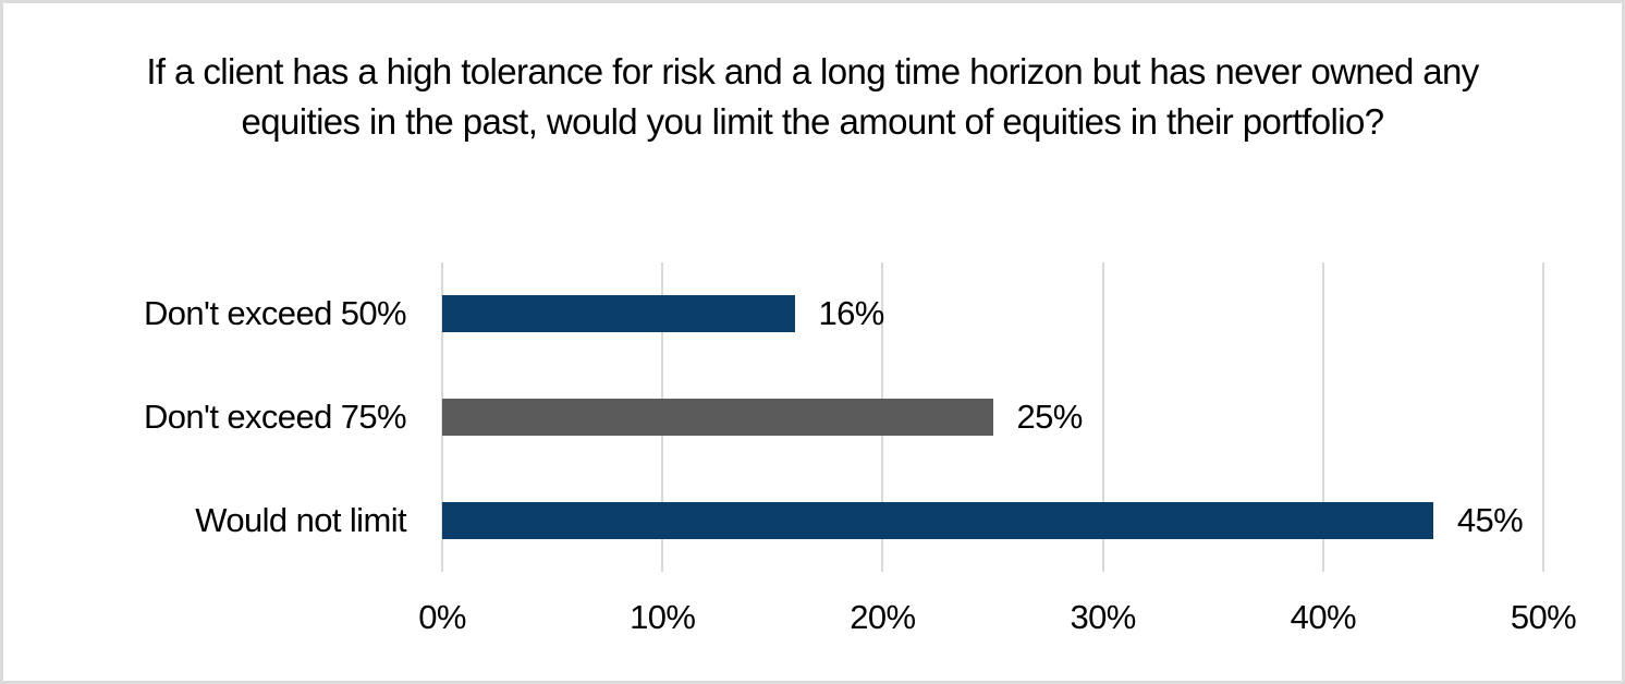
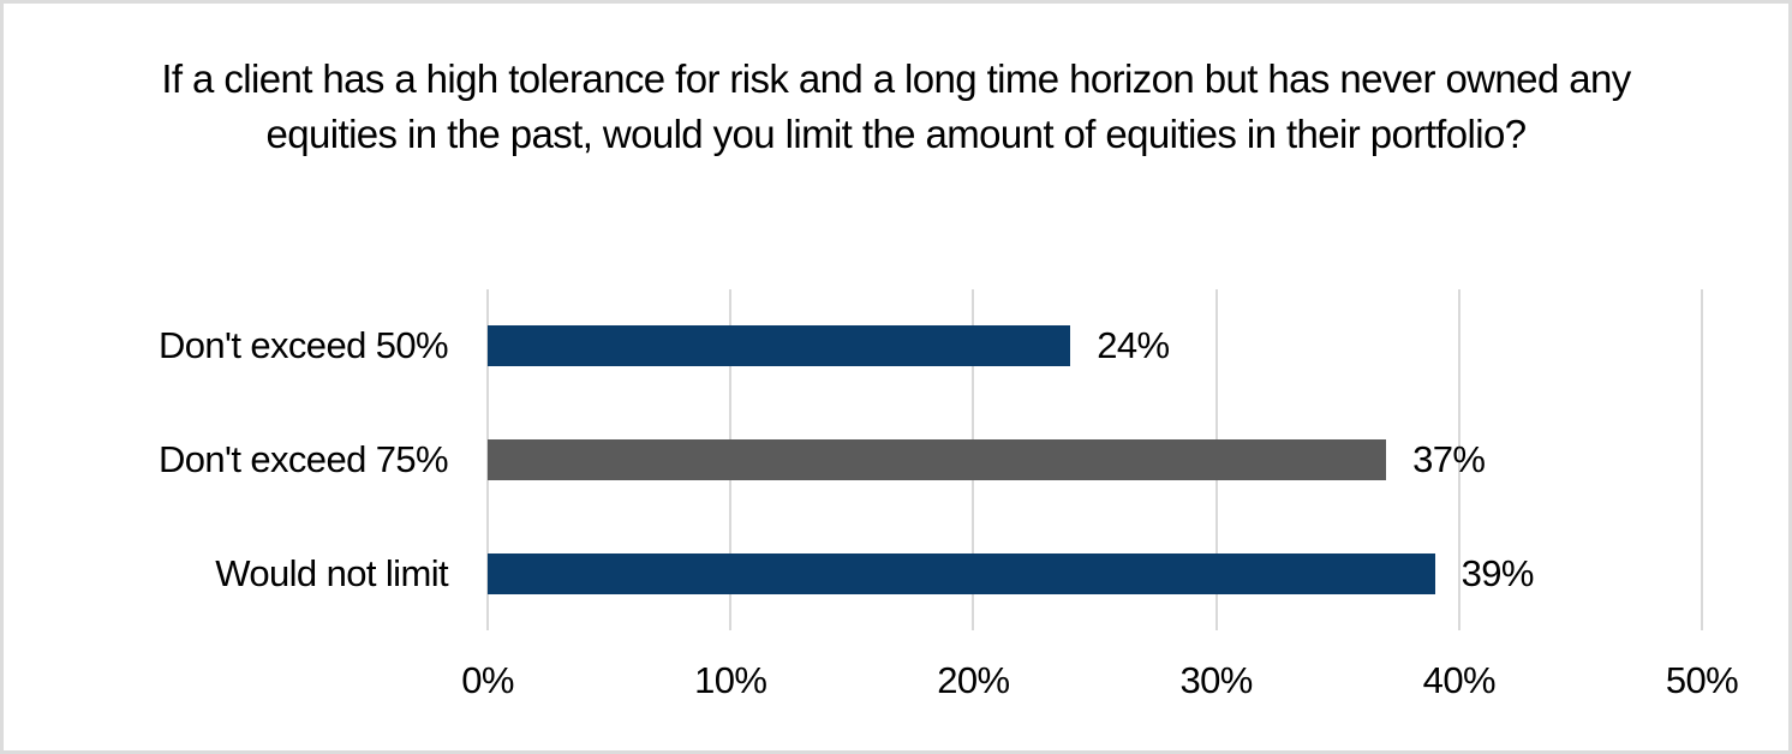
Don't exceed 50%: 16% -> 24%
Don't exceed 75%: 25% -> 37%
Would not limit: 45% -> 39%
